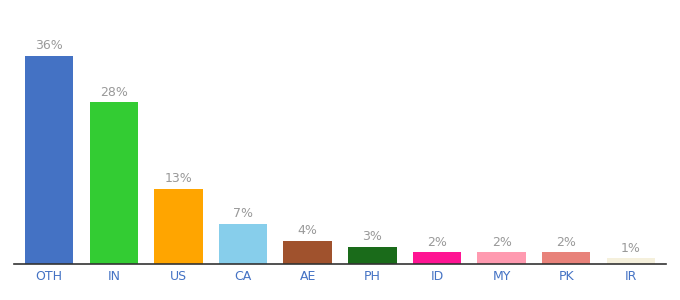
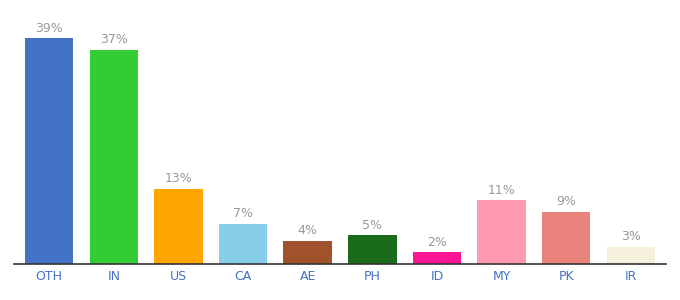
OTH: 36% -> 39%
IN: 28% -> 37%
PH: 3% -> 5%
MY: 2% -> 11%
PK: 2% -> 9%
IR: 1% -> 3%
